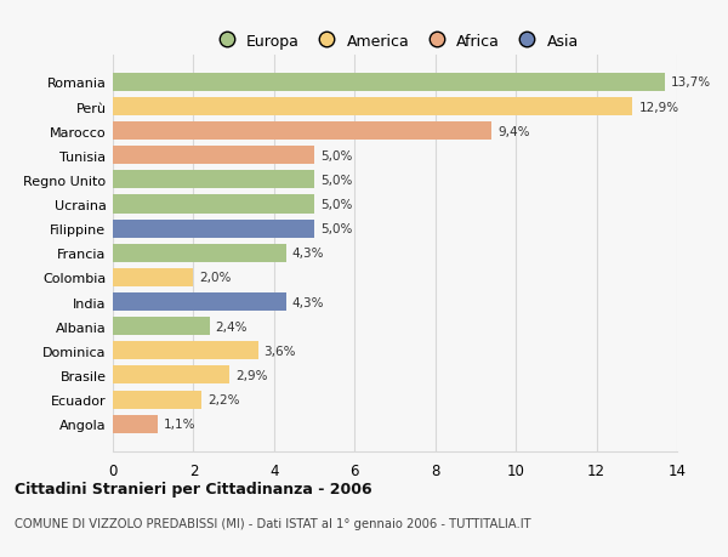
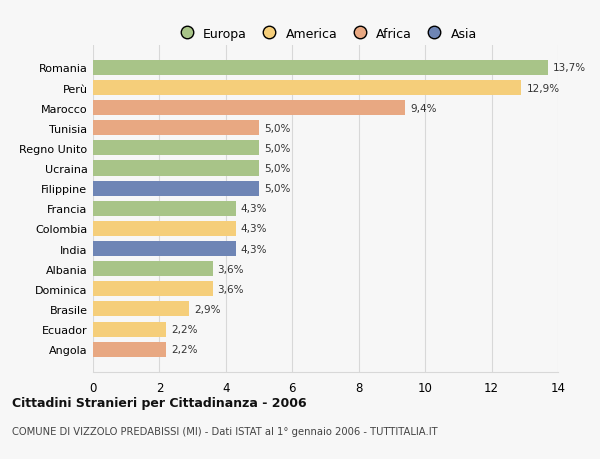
Colombia: 2,0% -> 4,3%
Albania: 2,4% -> 3,6%
Angola: 1,1% -> 2,2%
